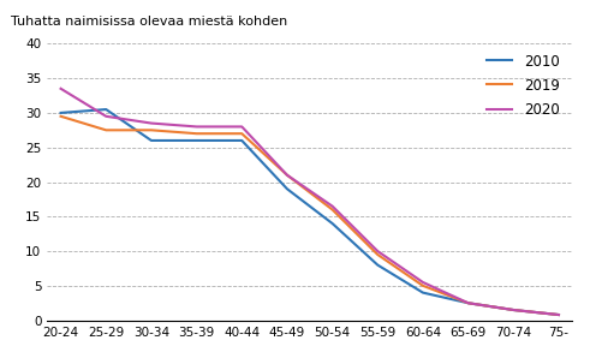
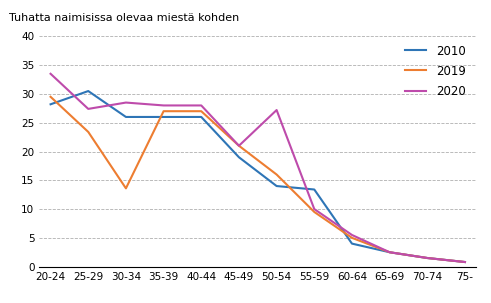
2010/20-24: 30.0 -> 28.2
2019/25-29: 27.5 -> 23.4
2020/25-29: 29.5 -> 27.4
2019/30-34: 27.5 -> 13.6
2020/50-54: 16.5 -> 27.2
2010/55-59: 8.0 -> 13.4
